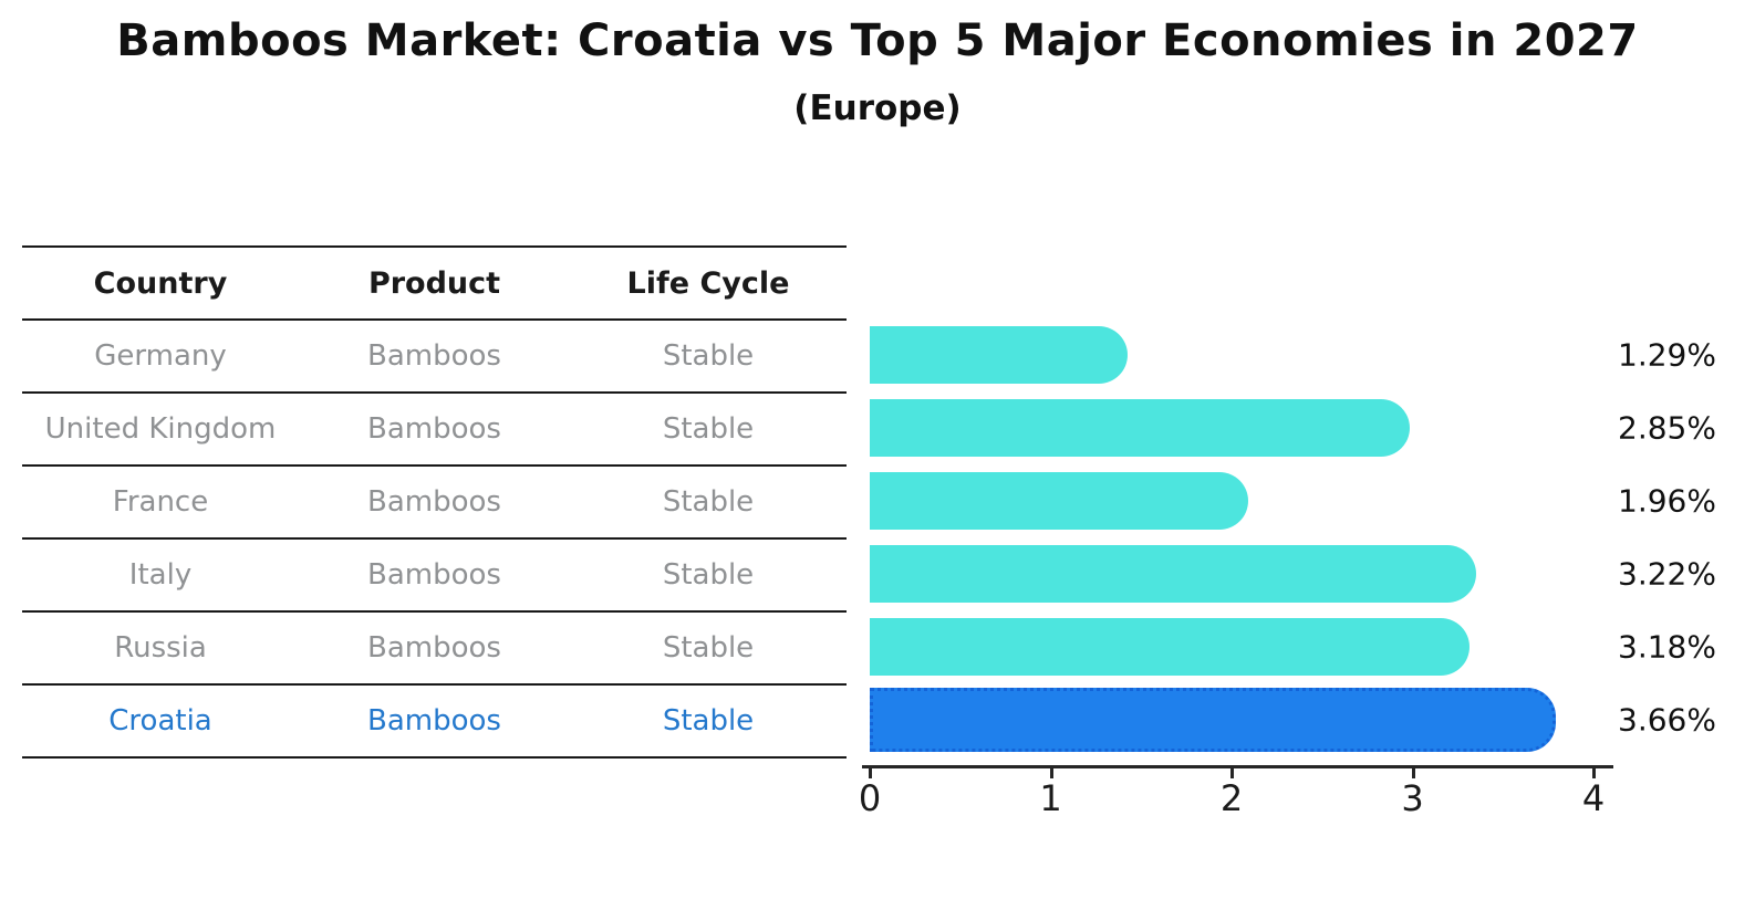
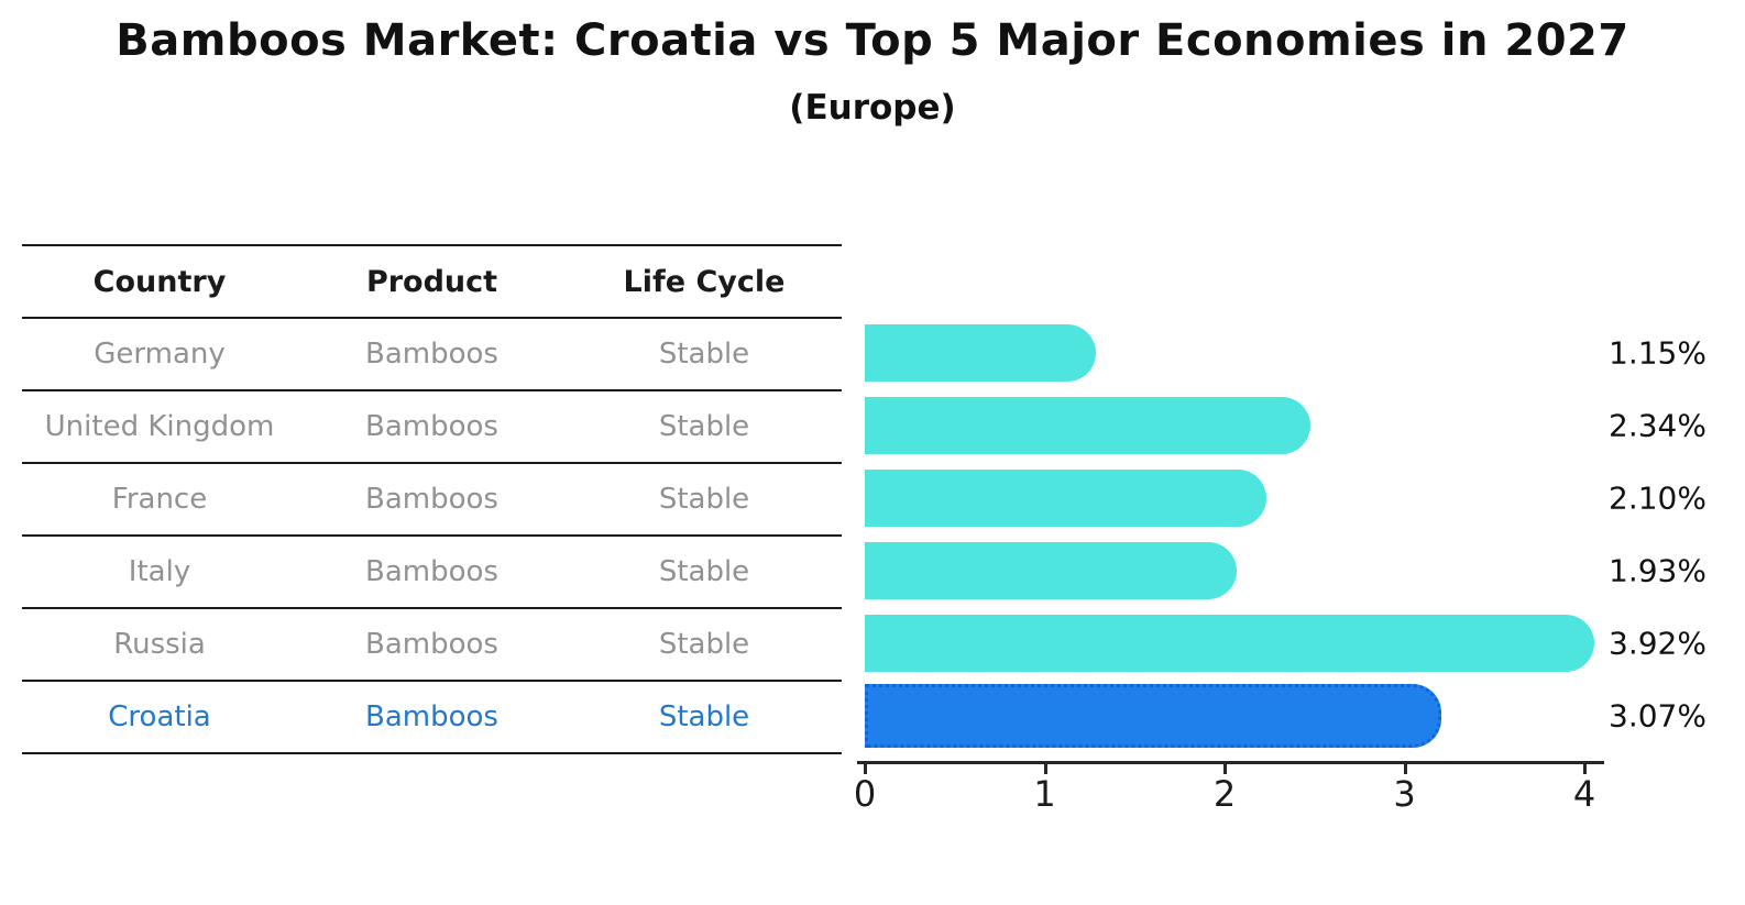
Germany: 1.29% -> 1.15%
United Kingdom: 2.85% -> 2.34%
France: 1.96% -> 2.10%
Italy: 3.22% -> 1.93%
Russia: 3.18% -> 3.92%
Croatia: 3.66% -> 3.07%
